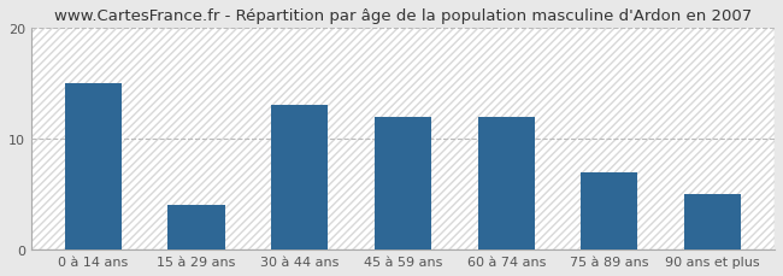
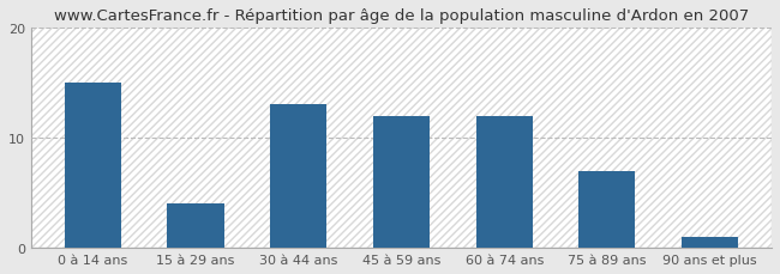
90 ans et plus: 5 -> 1
